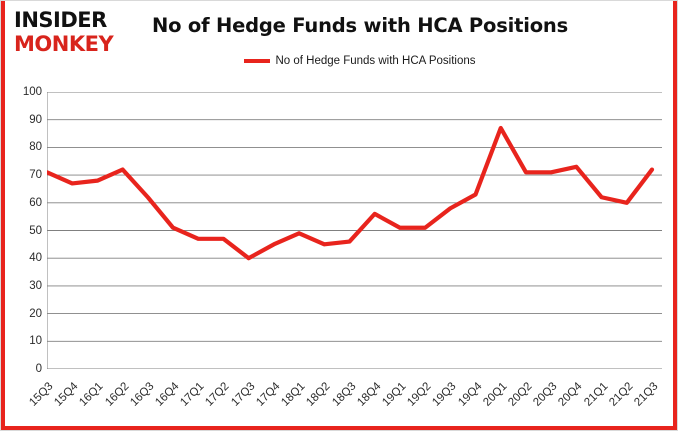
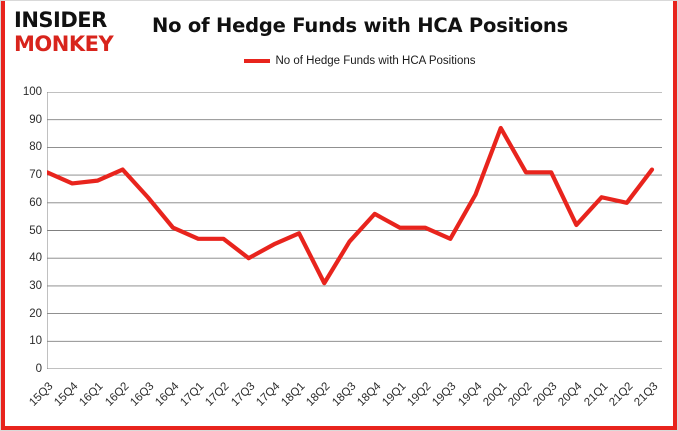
18Q2: 45 -> 31
19Q3: 58 -> 47
20Q4: 73 -> 52
